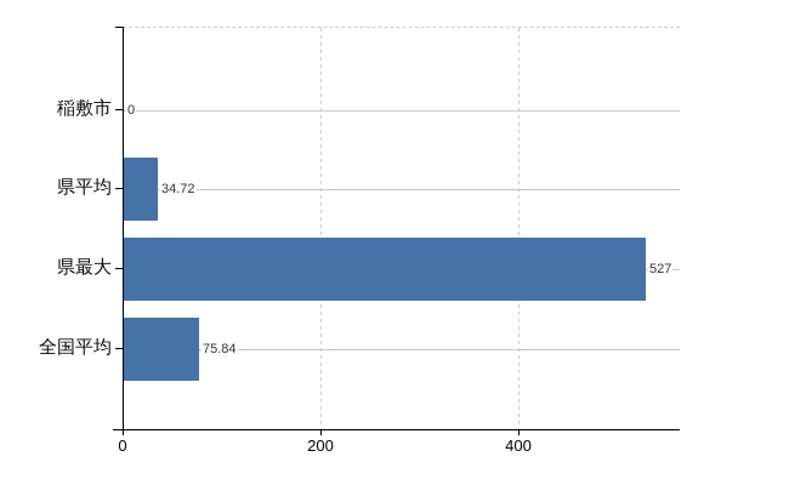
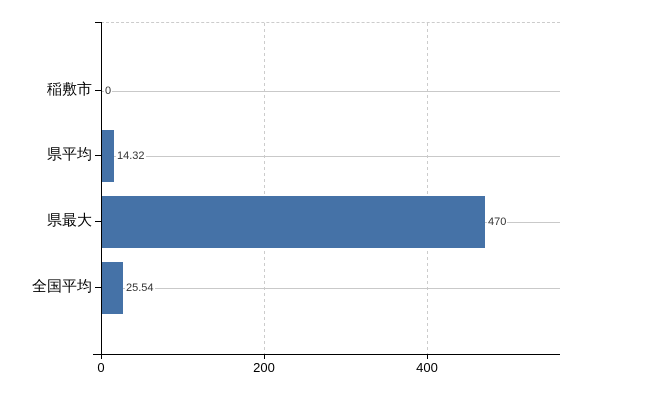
県平均: 34.72 -> 14.32
県最大: 527 -> 470
全国平均: 75.84 -> 25.54
